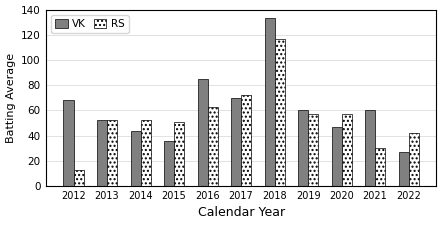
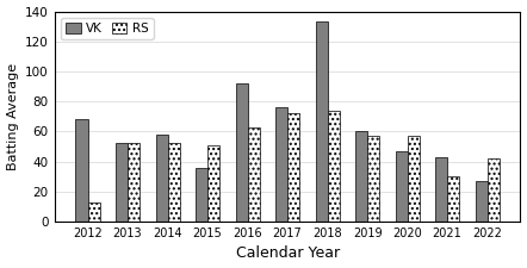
VK/2014: 44 -> 58
VK/2016: 85 -> 92
VK/2017: 70 -> 76
RS/2018: 117 -> 74
VK/2021: 60 -> 43
